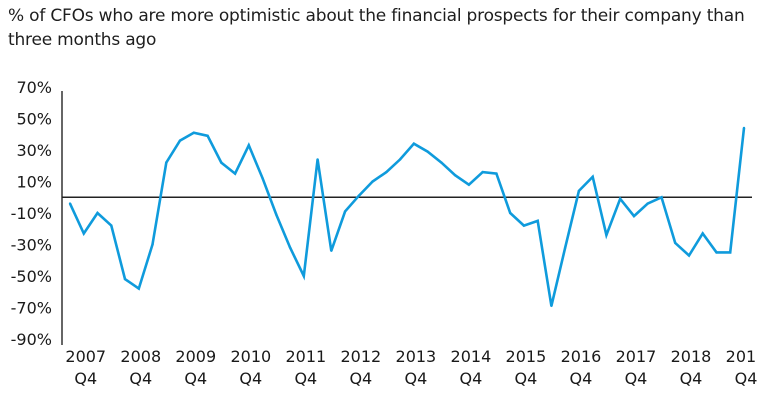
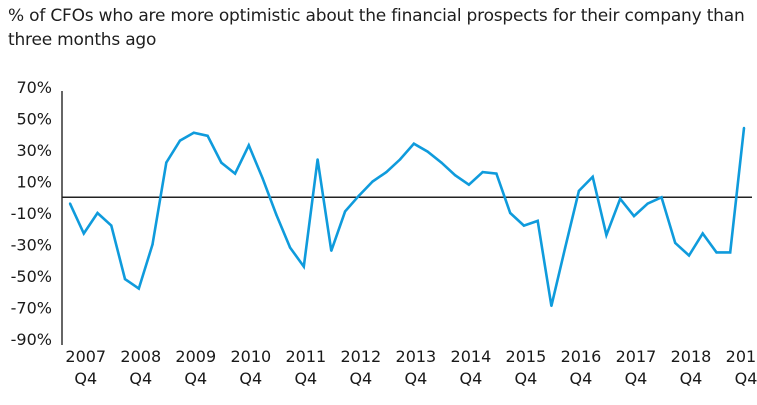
2011 Q4: -50% -> -44%
